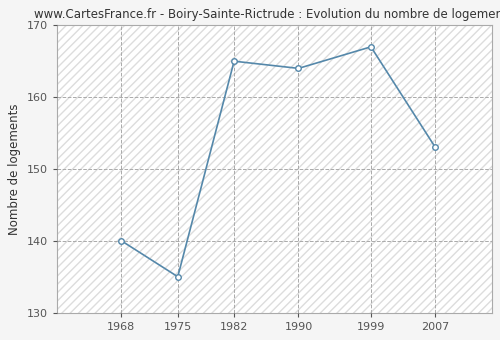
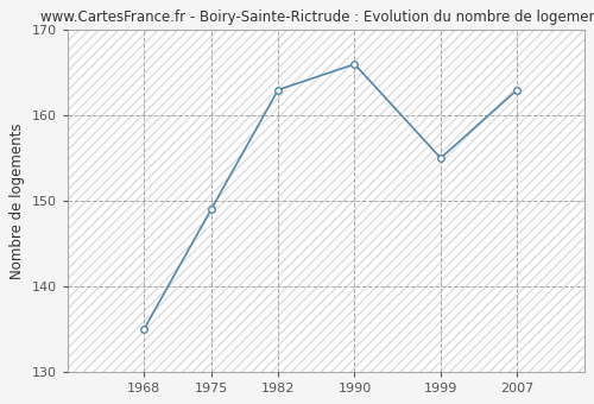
1968: 140 -> 135
1975: 135 -> 149
1982: 165 -> 163
1990: 164 -> 166
1999: 167 -> 155
2007: 153 -> 163
